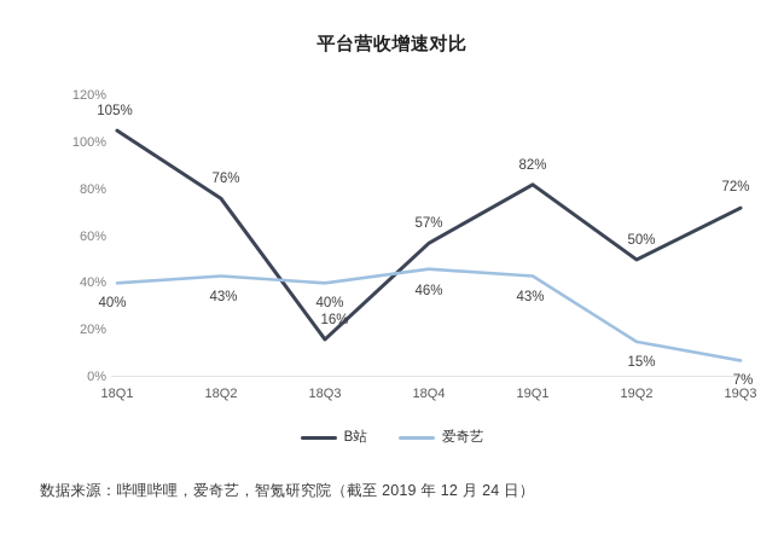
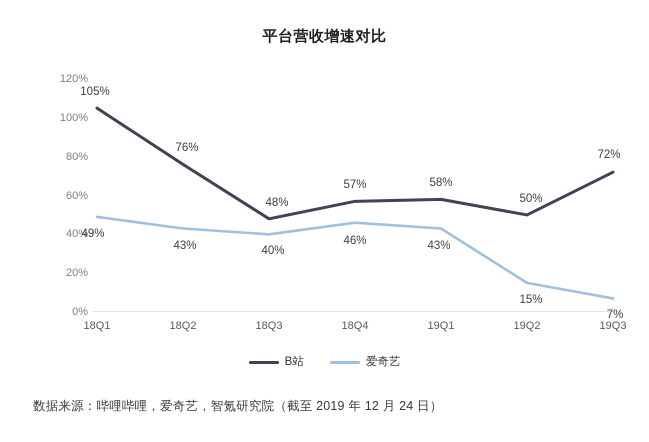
爱奇艺/18Q1: 40% -> 49%
B站/18Q3: 16% -> 48%
B站/19Q1: 82% -> 58%
